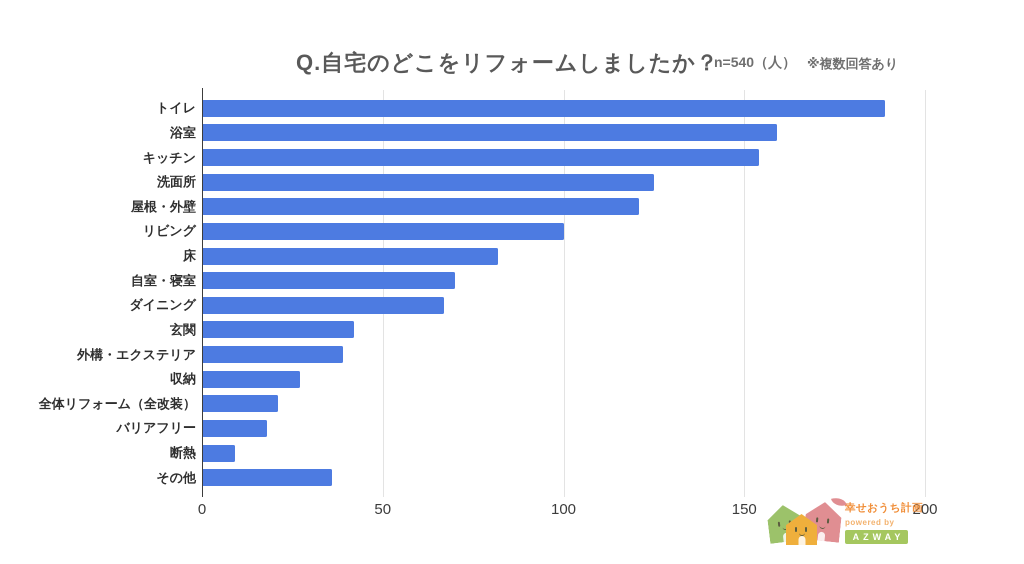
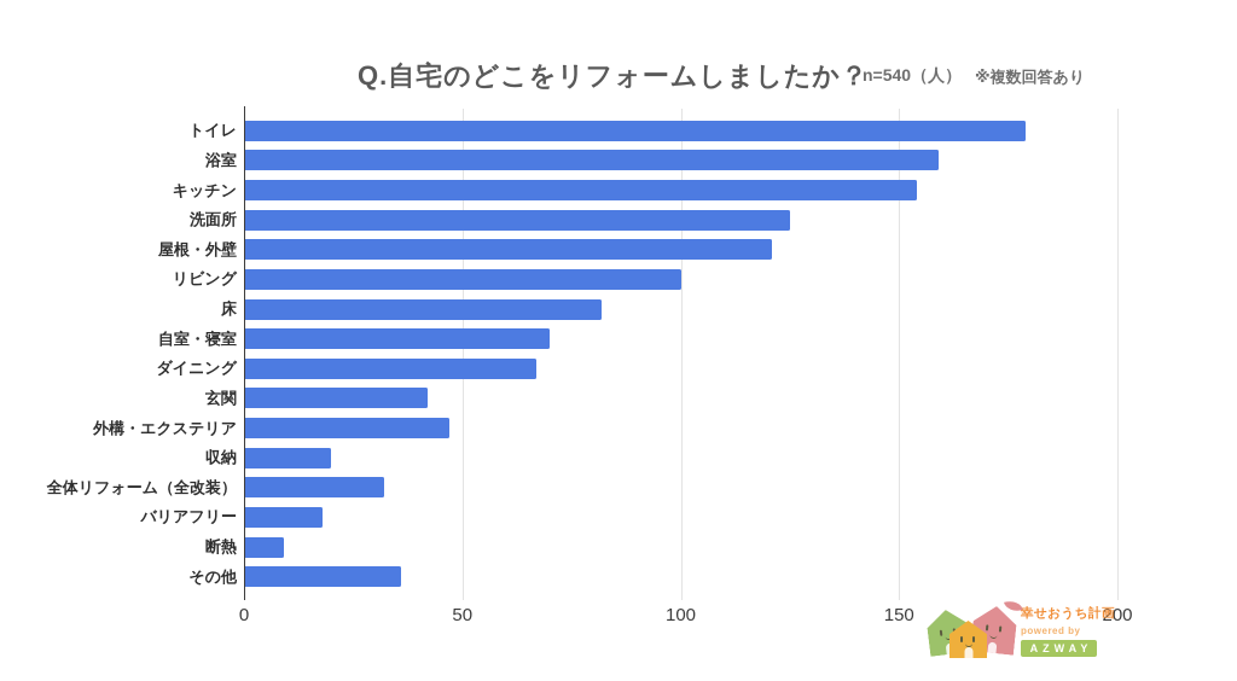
トイレ: 189 -> 179
外構・エクステリア: 39 -> 47
収納: 27 -> 20
全体リフォーム（全改装）: 21 -> 32
